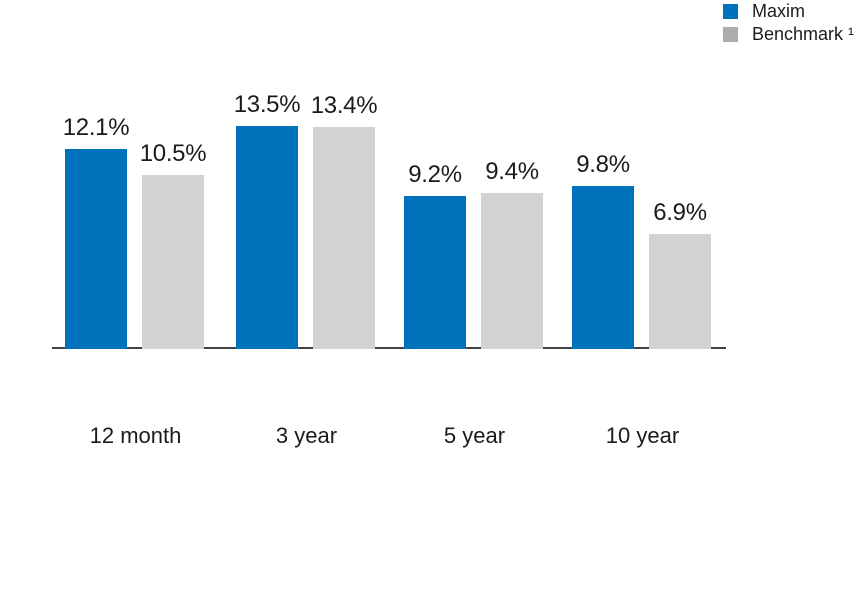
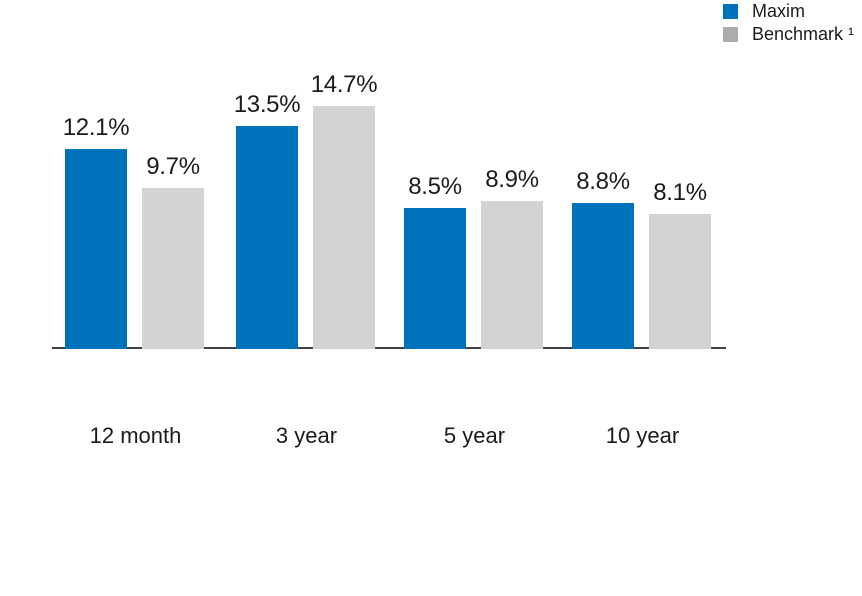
Benchmark ¹/12 month: 10.5% -> 9.7%
Benchmark ¹/3 year: 13.4% -> 14.7%
Maxim/5 year: 9.2% -> 8.5%
Benchmark ¹/5 year: 9.4% -> 8.9%
Maxim/10 year: 9.8% -> 8.8%
Benchmark ¹/10 year: 6.9% -> 8.1%
